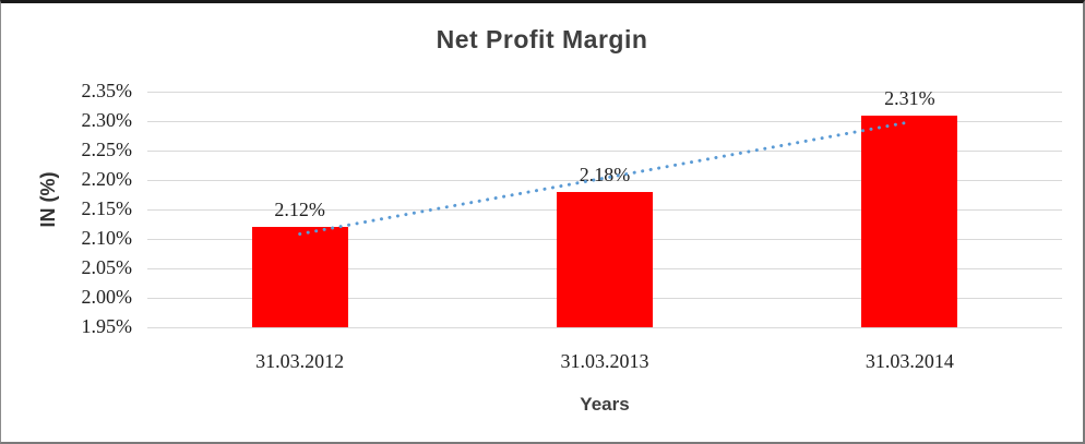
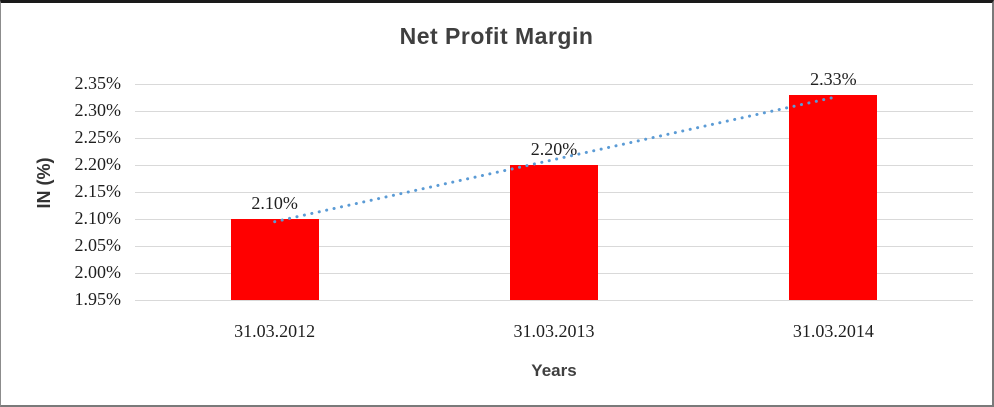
31.03.2012: 2.12% -> 2.10%
31.03.2013: 2.18% -> 2.20%
31.03.2014: 2.31% -> 2.33%
